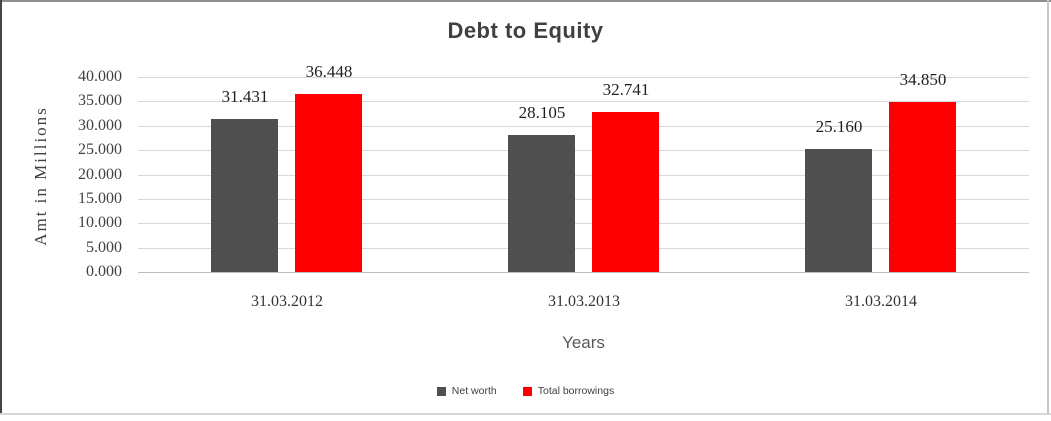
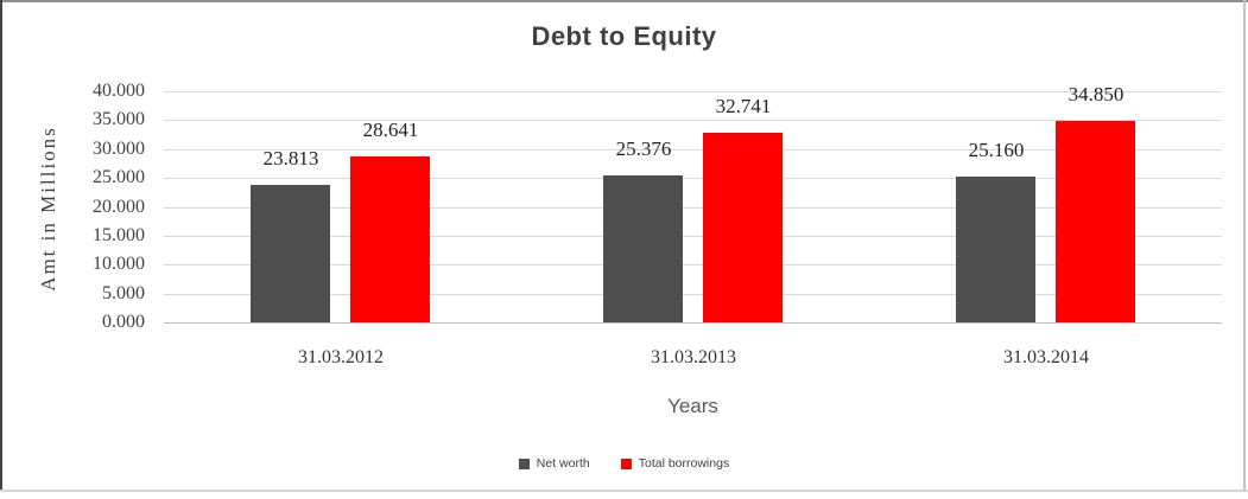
Net worth/31.03.2012: 31.431 -> 23.813
Total borrowings/31.03.2012: 36.448 -> 28.641
Net worth/31.03.2013: 28.105 -> 25.376
